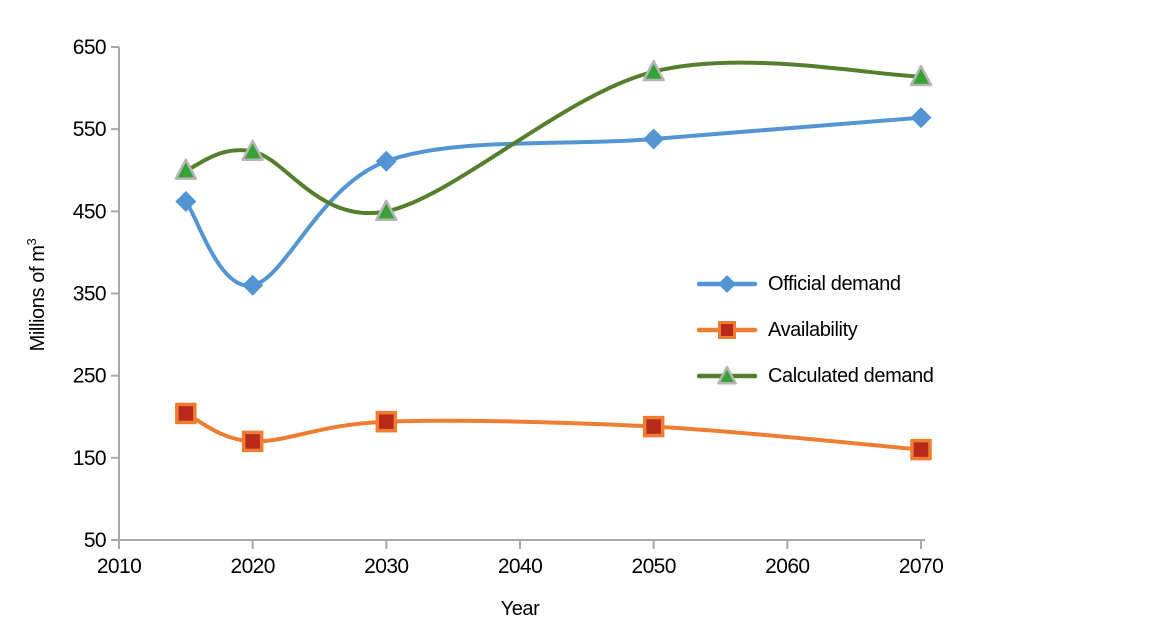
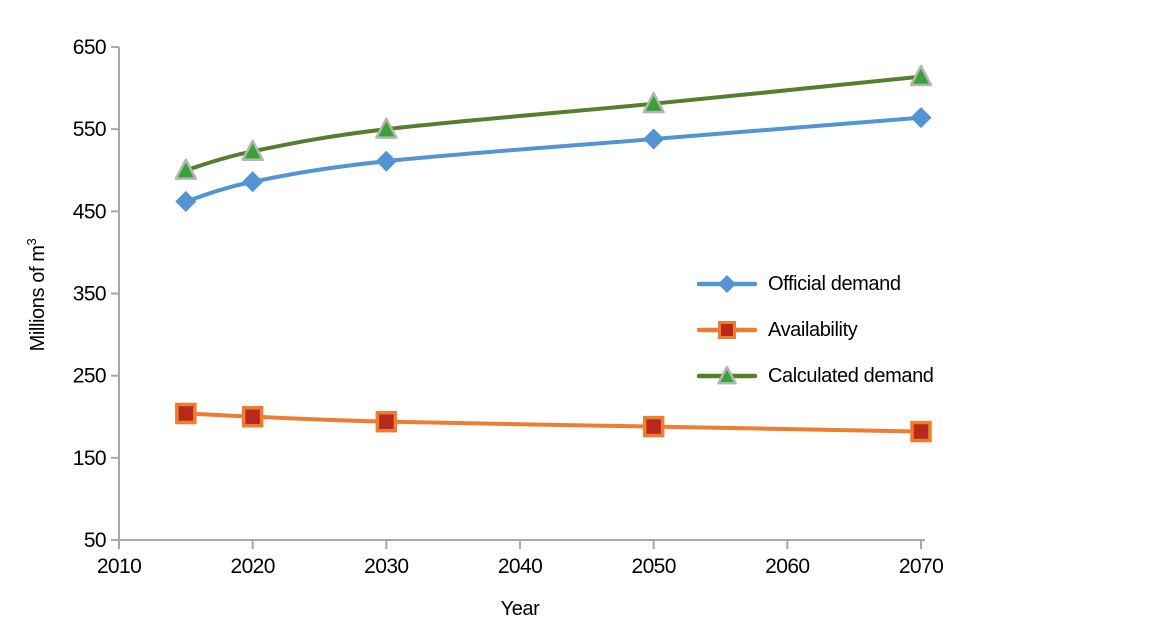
Official demand/2020: 360 -> 490
Availability/2020: 170 -> 200
Calculated demand/2030: 450 -> 550
Calculated demand/2050: 620 -> 580
Availability/2070: 160 -> 180
